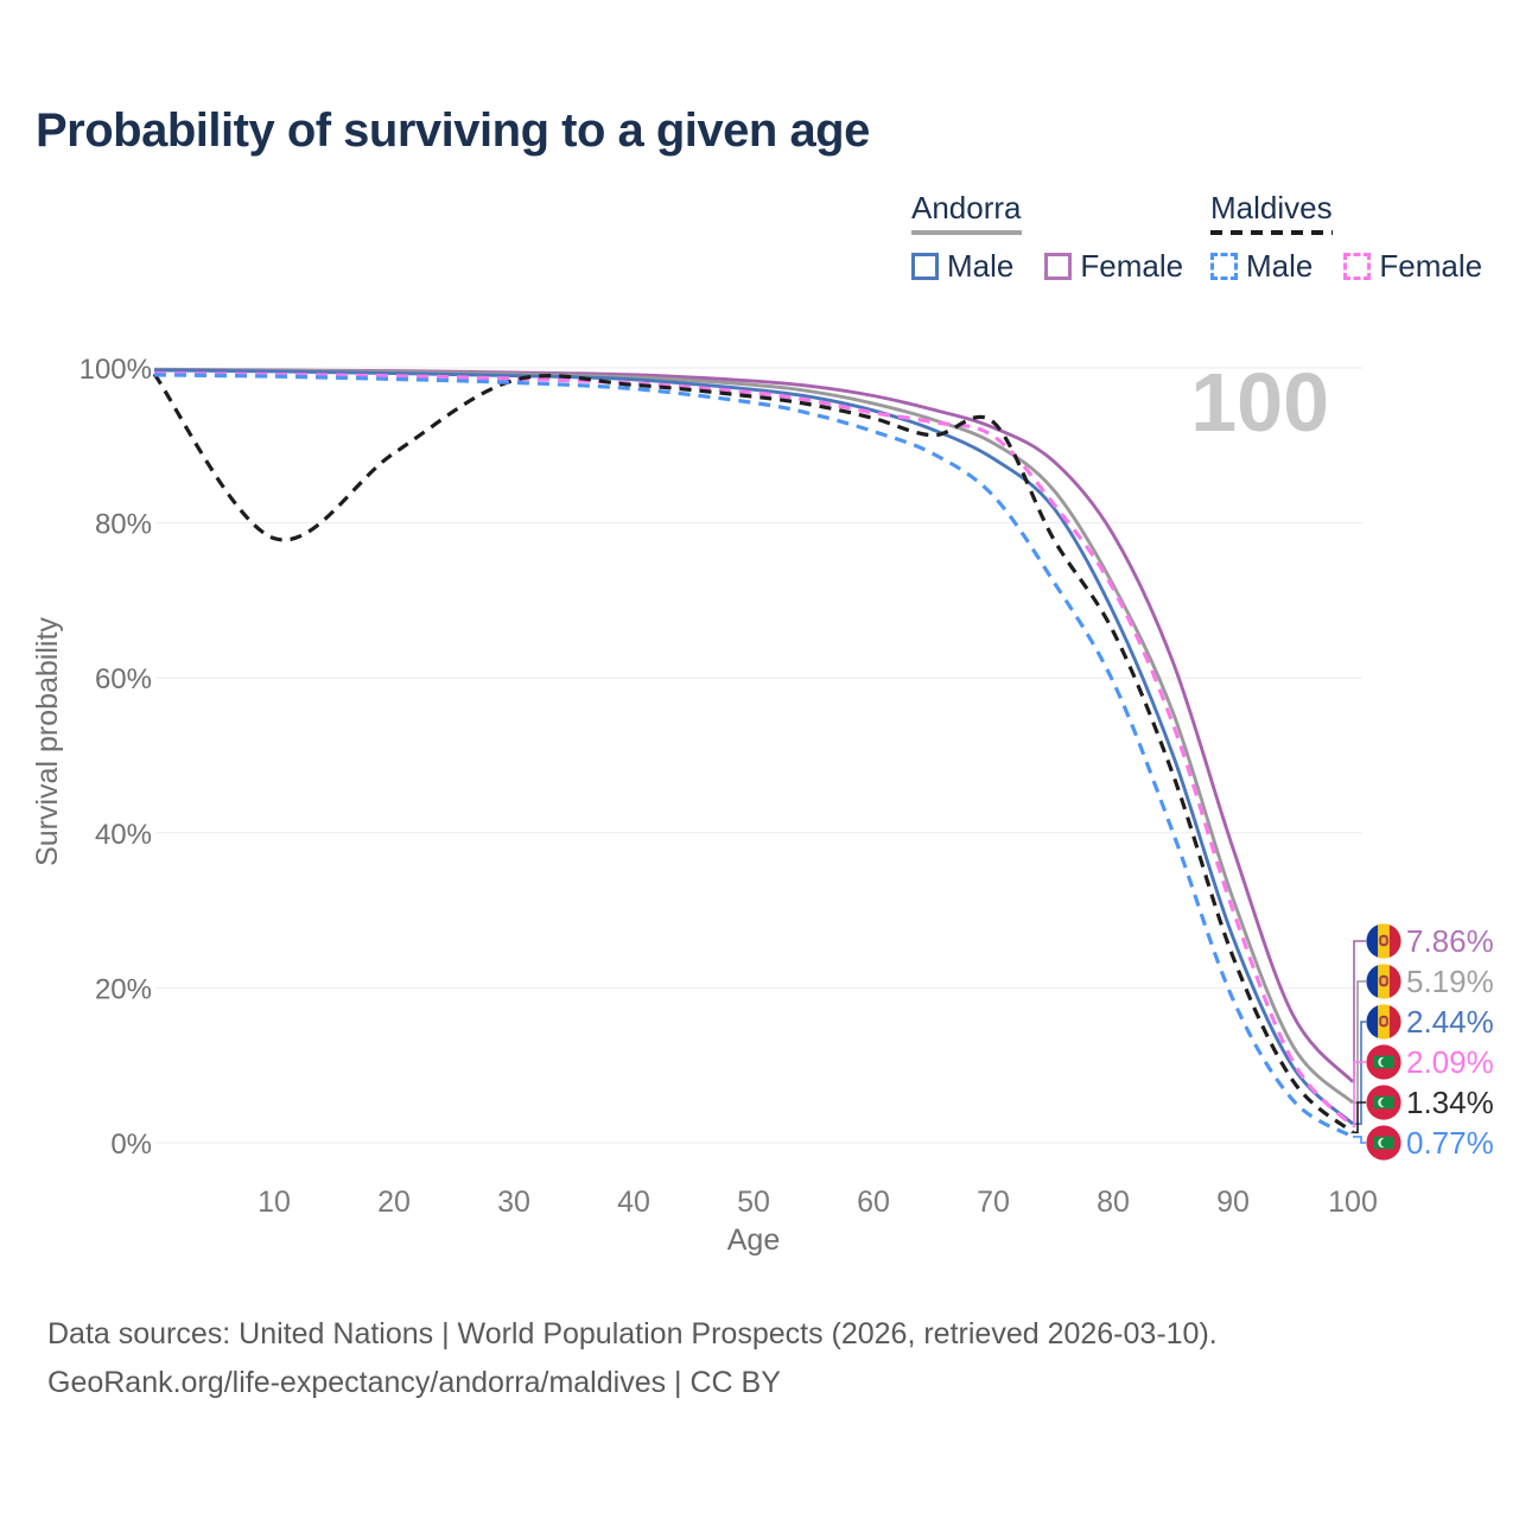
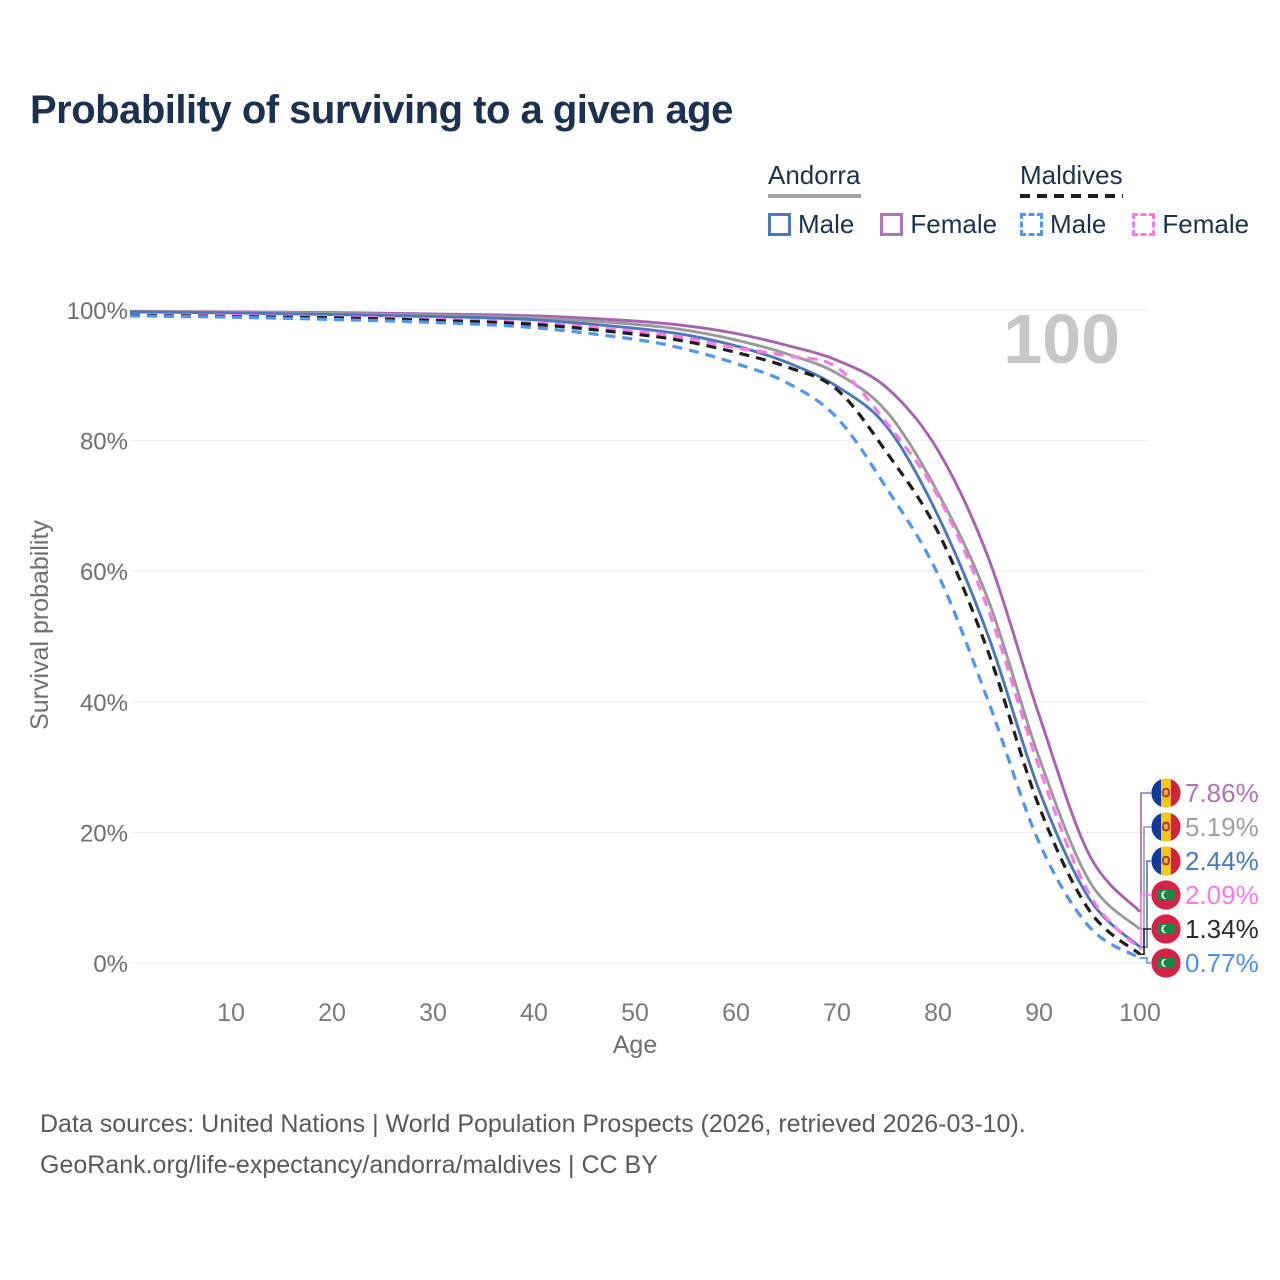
Maldives/10: 78% -> 99%
Maldives/20: 89% -> 99%
Maldives/70: 93% -> 88%
